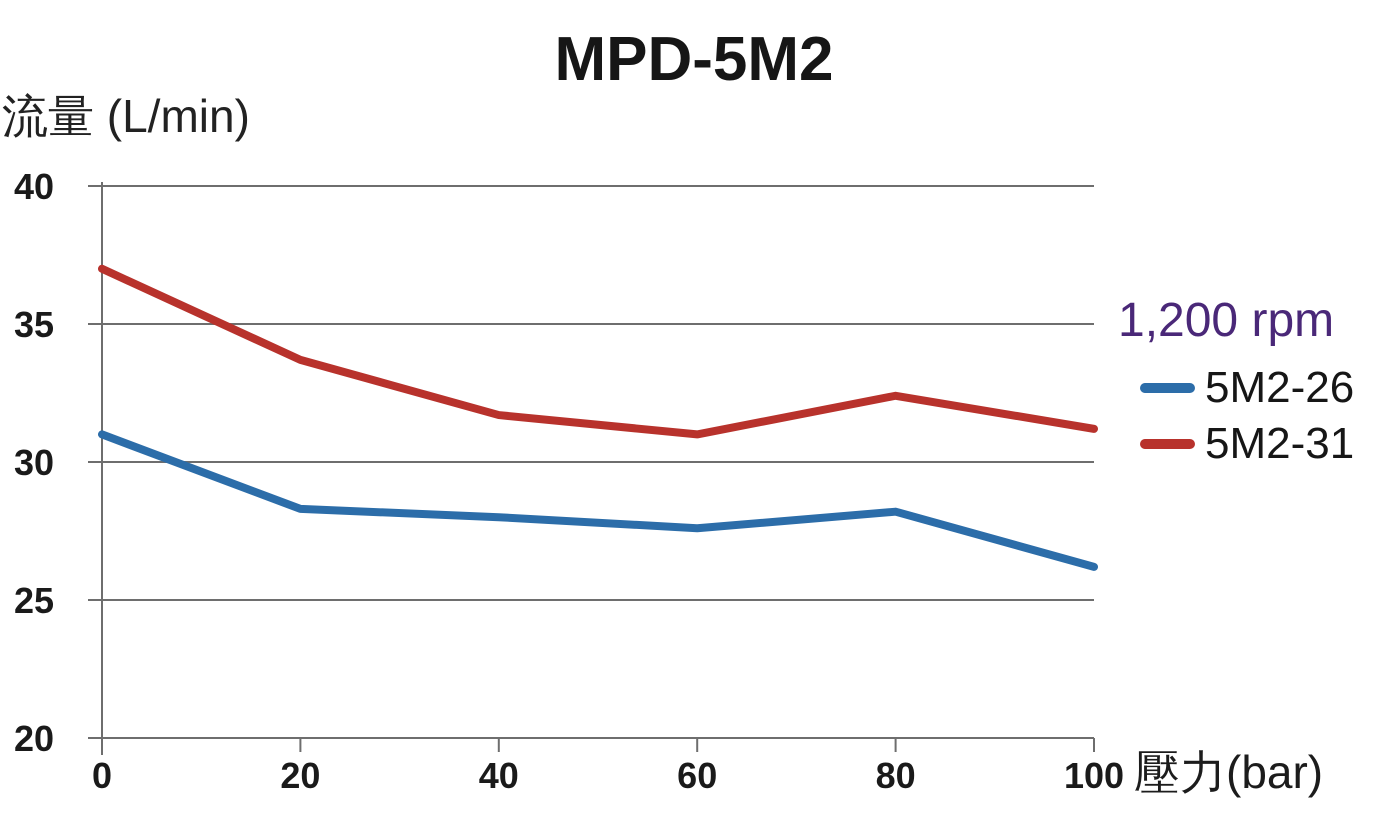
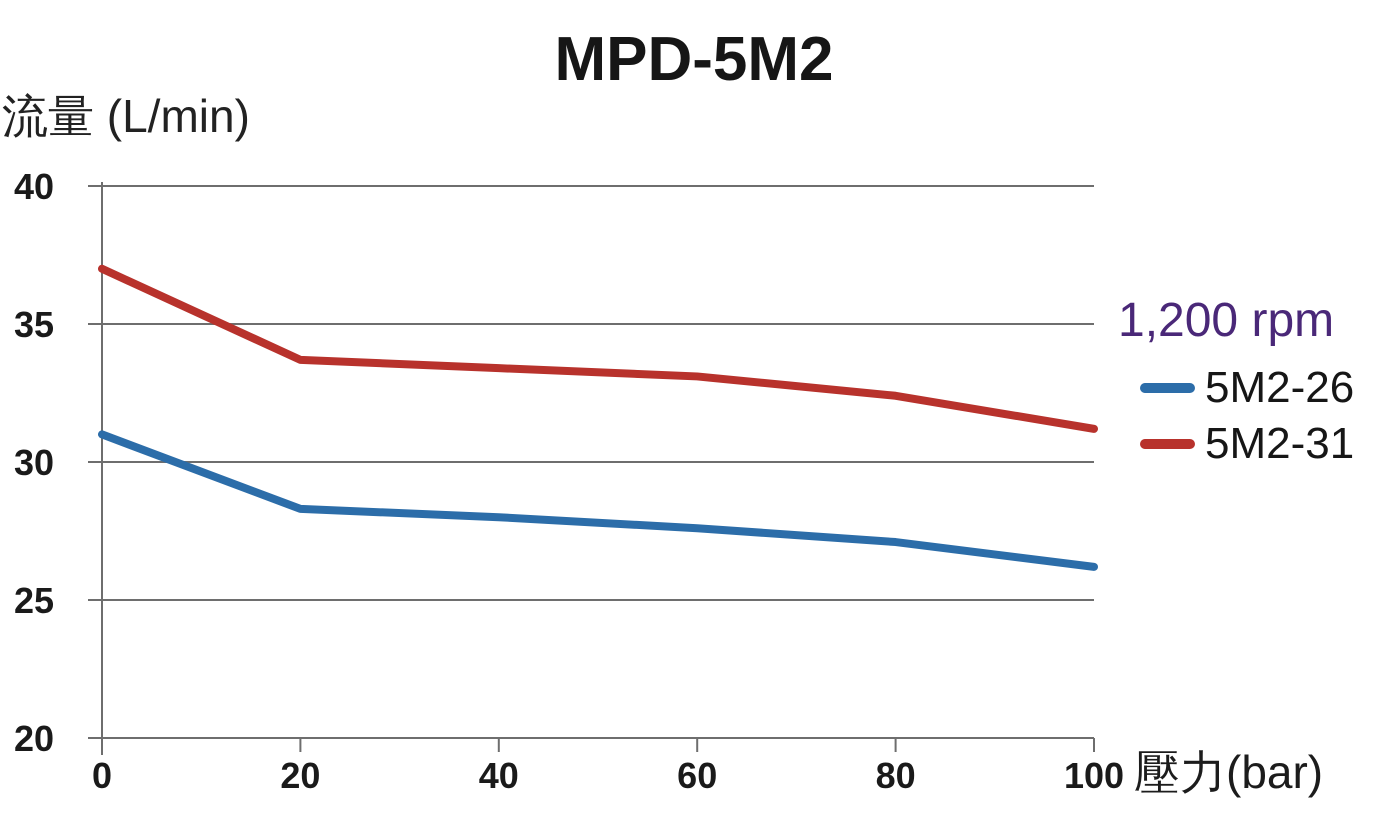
5M2-31/40: 31.7 -> 33.4
5M2-31/60: 31.0 -> 33.1
5M2-26/80: 28.2 -> 27.1
